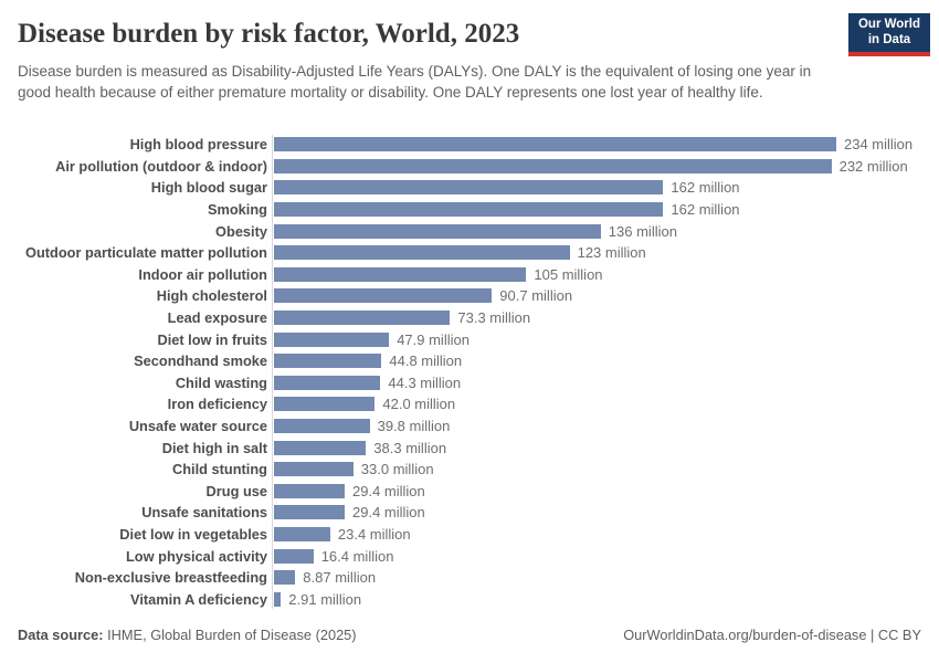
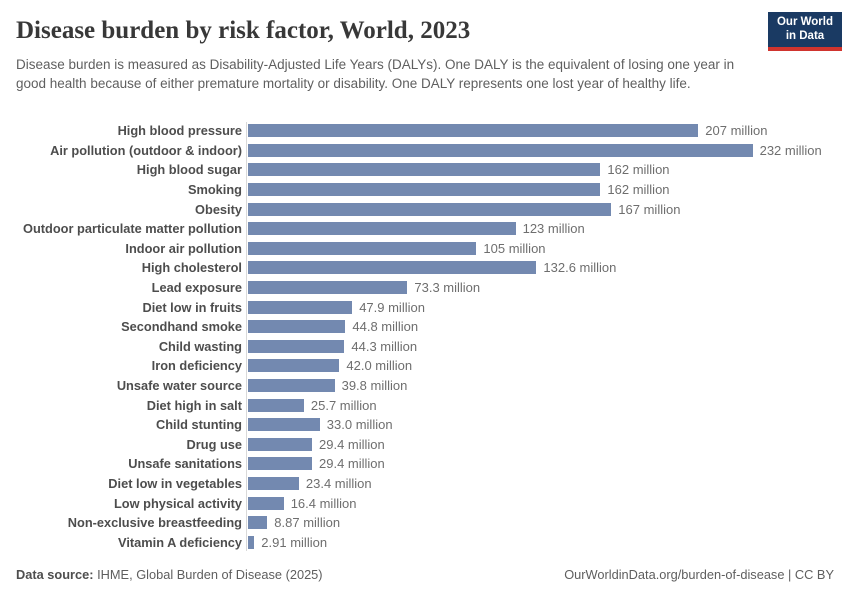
High blood pressure: 234 -> 207
Obesity: 136 -> 167
High cholesterol: 90.7 -> 132.6
Diet high in salt: 38.3 -> 25.7
